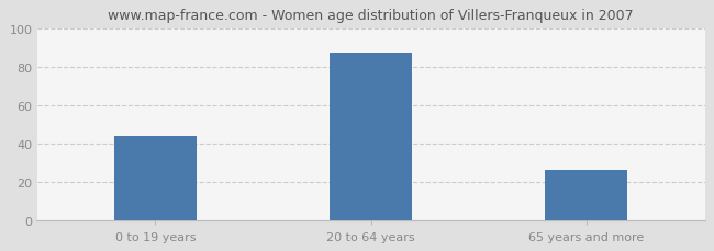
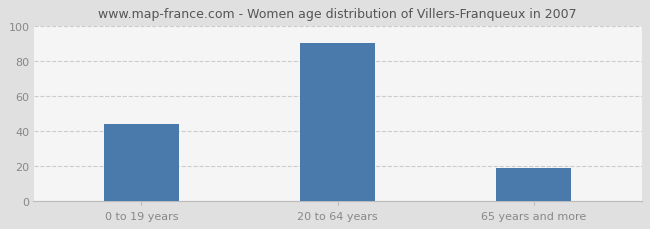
20 to 64 years: 87 -> 90
65 years and more: 26 -> 19
